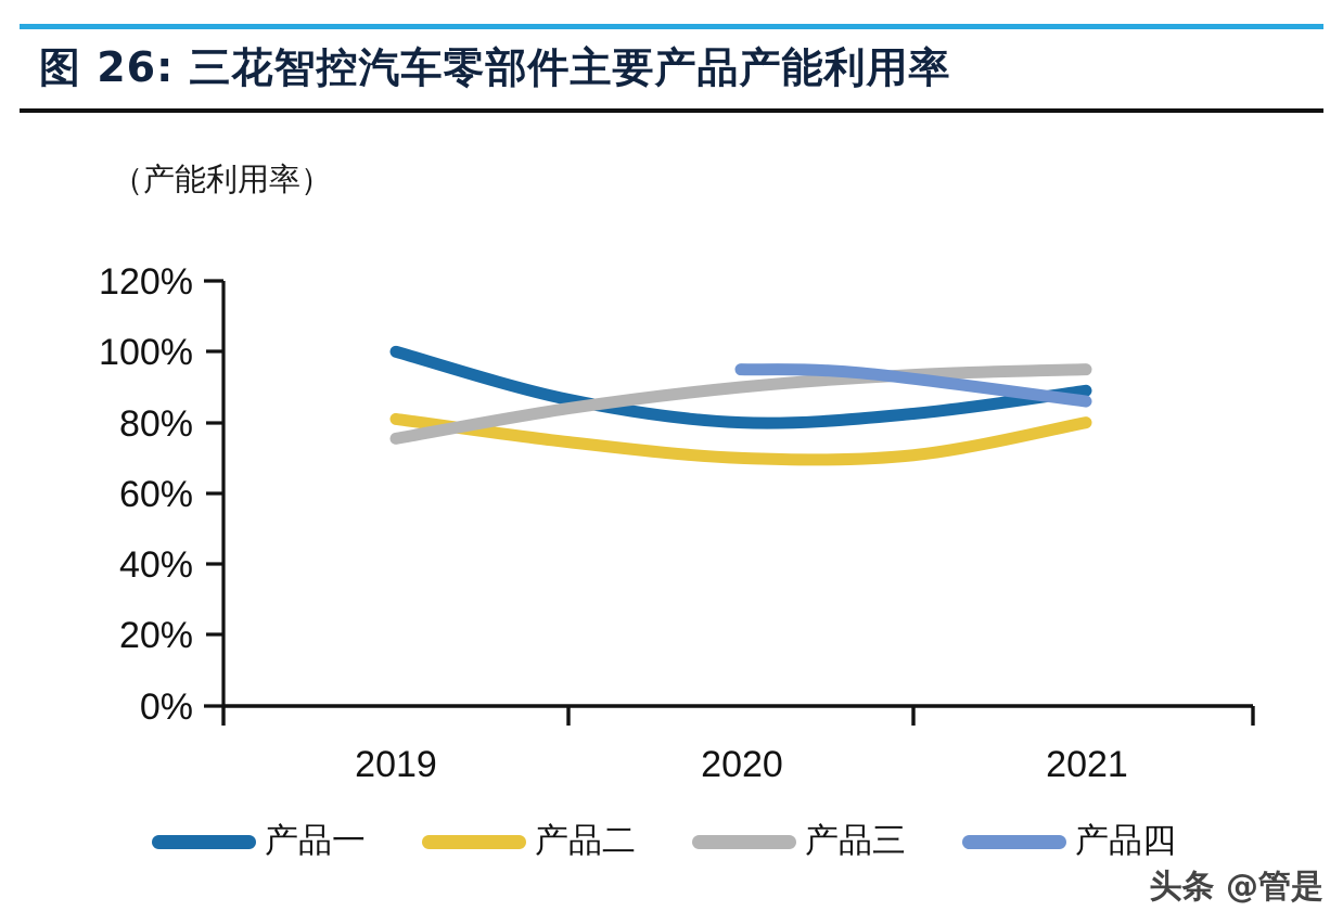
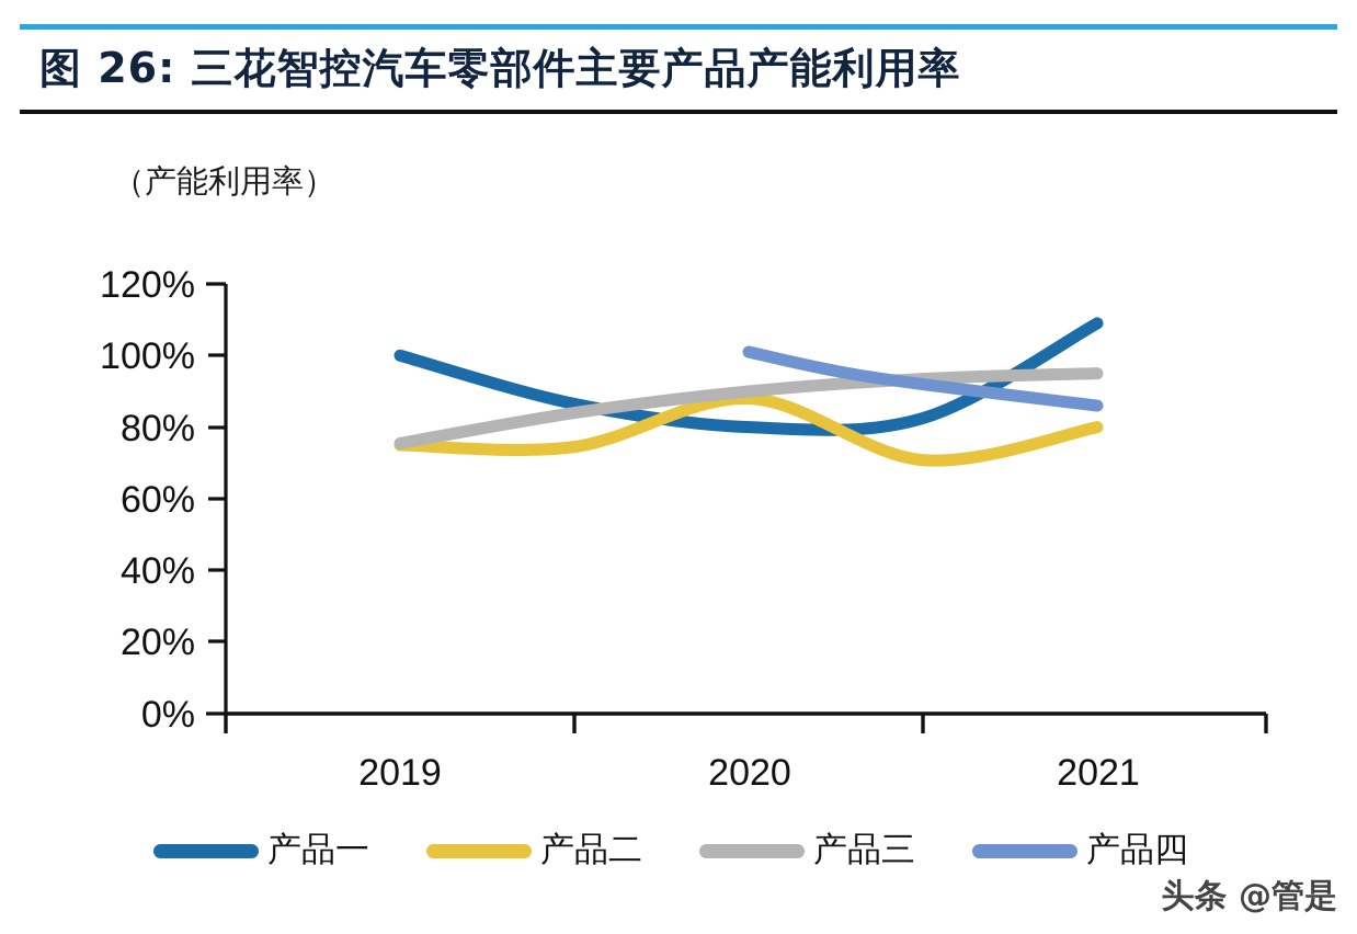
产品二/2019: 81% -> 75%
产品二/2020: 70% -> 88%
产品四/2020: 95% -> 101%
产品一/2021: 89% -> 109%
